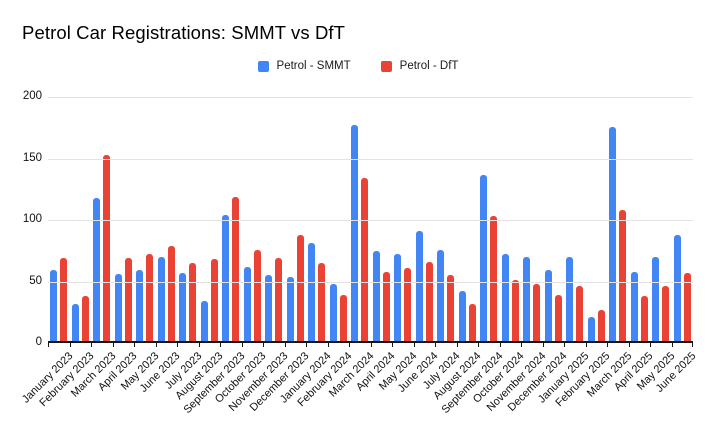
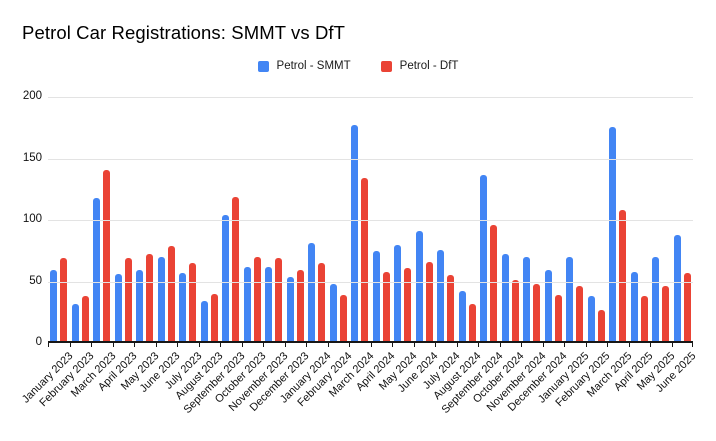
Petrol - DfT/March 2023: 153 -> 141
Petrol - DfT/August 2023: 68 -> 40
Petrol - DfT/October 2023: 76 -> 70
Petrol - SMMT/November 2023: 55 -> 62
Petrol - DfT/December 2023: 88 -> 59
Petrol - SMMT/May 2024: 72 -> 80
Petrol - DfT/September 2024: 103 -> 96
Petrol - SMMT/February 2025: 21 -> 38
